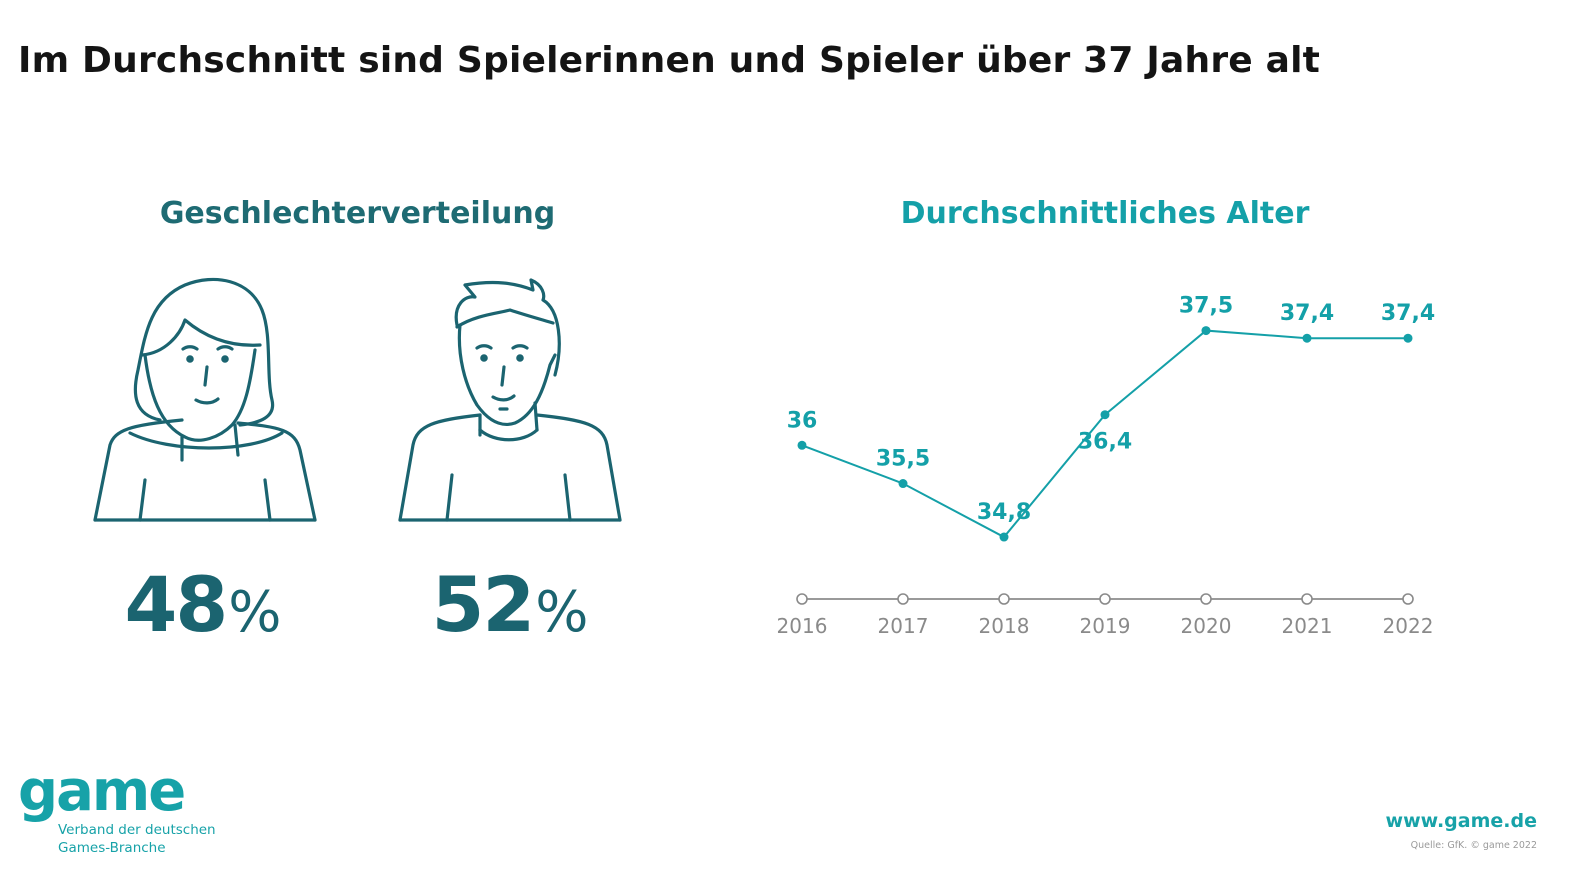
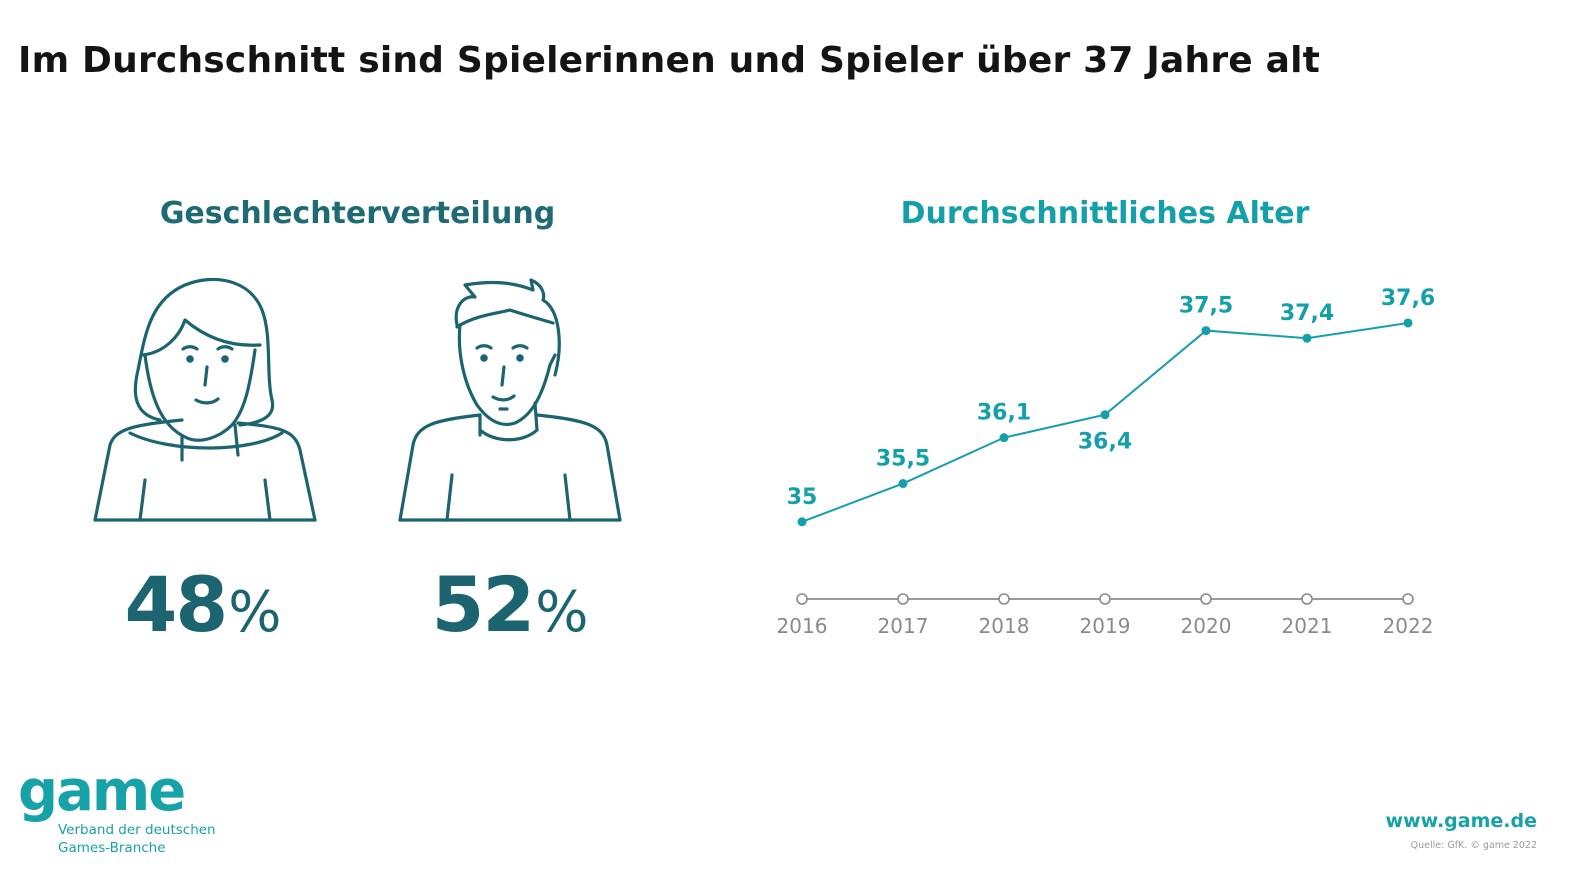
2016: 36 -> 35
2018: 34,8 -> 36,1
2022: 37,4 -> 37,6
